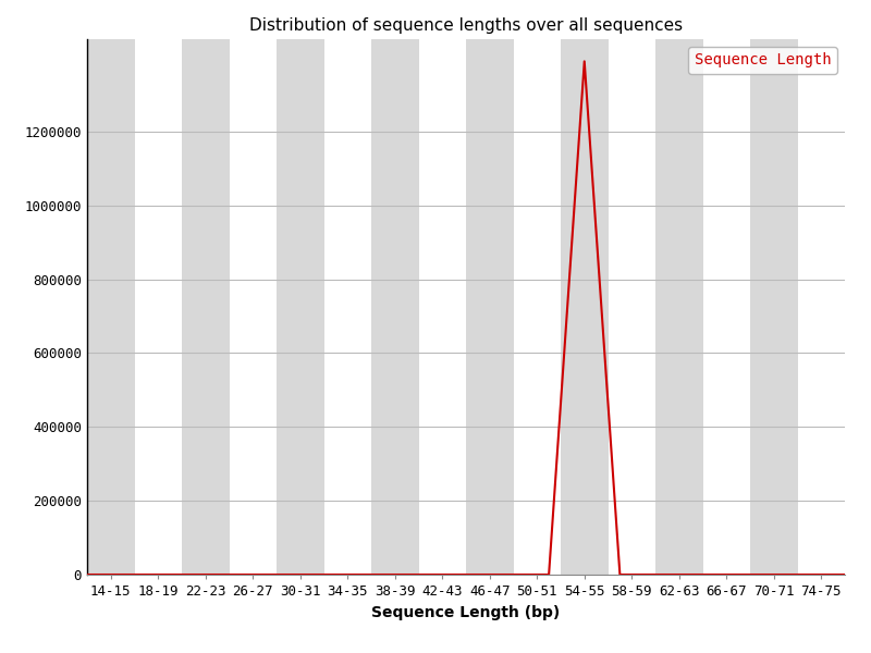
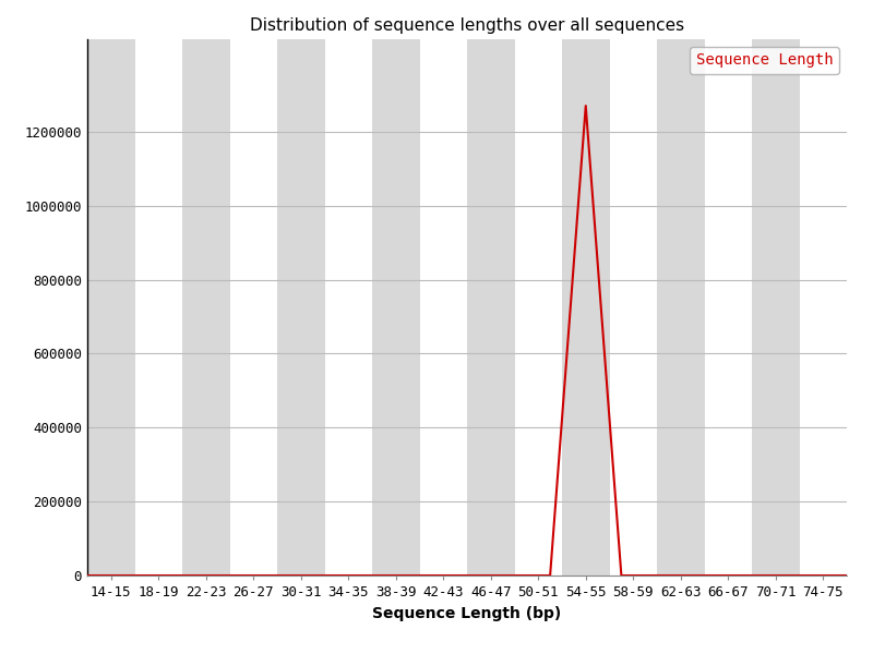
54-55: 1390000 -> 1270000
